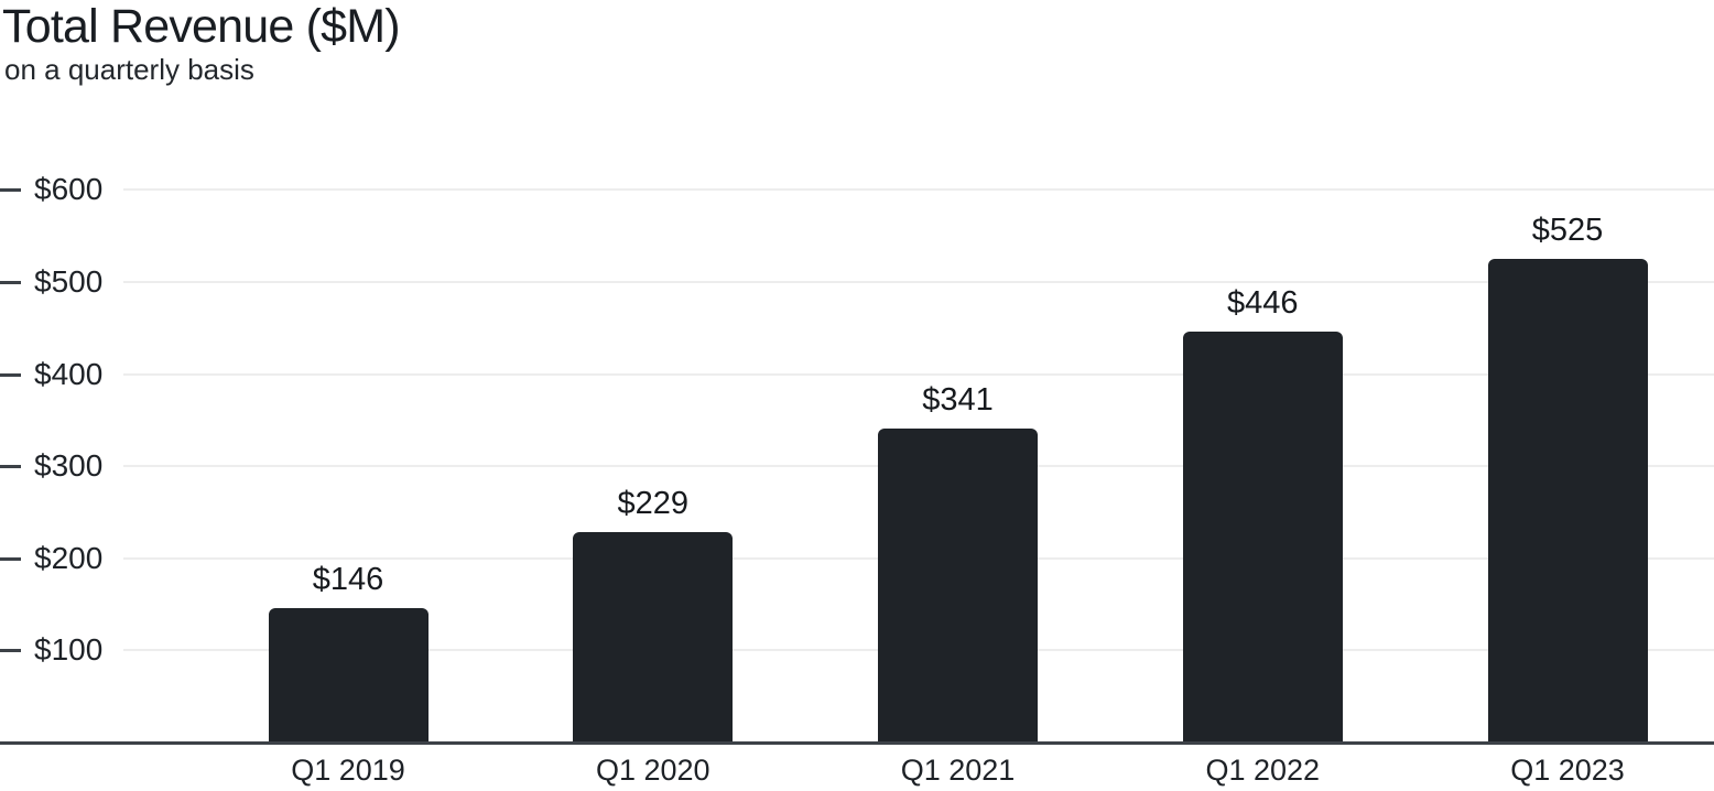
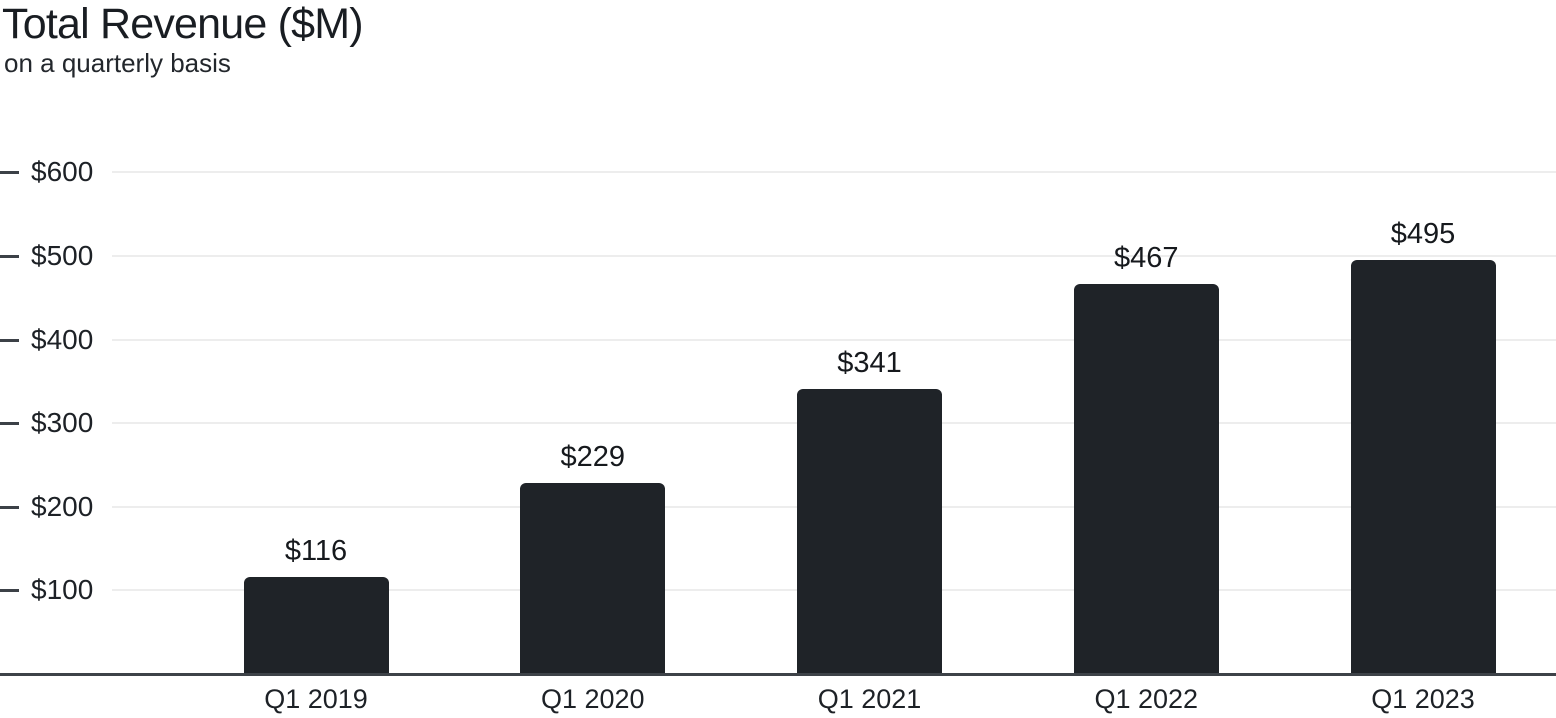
Q1 2019: $146 -> $116
Q1 2022: $446 -> $467
Q1 2023: $525 -> $495
